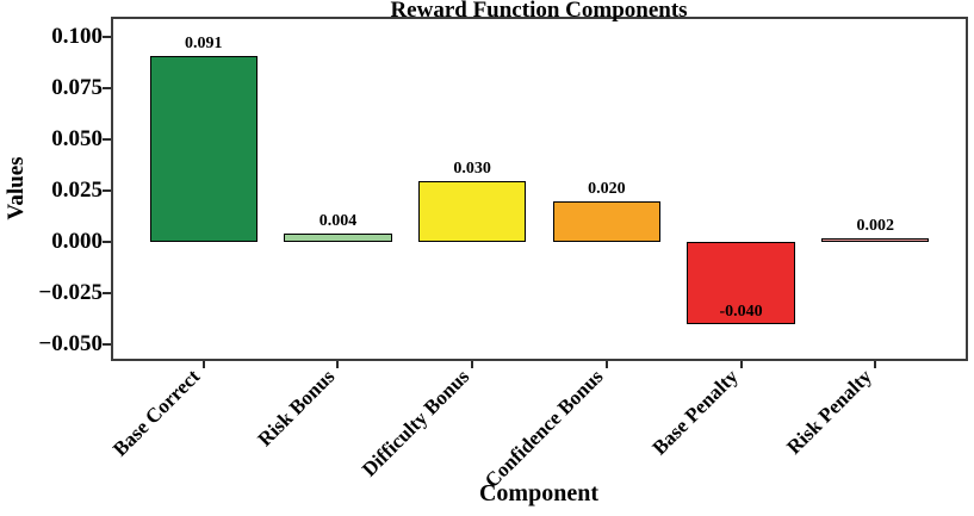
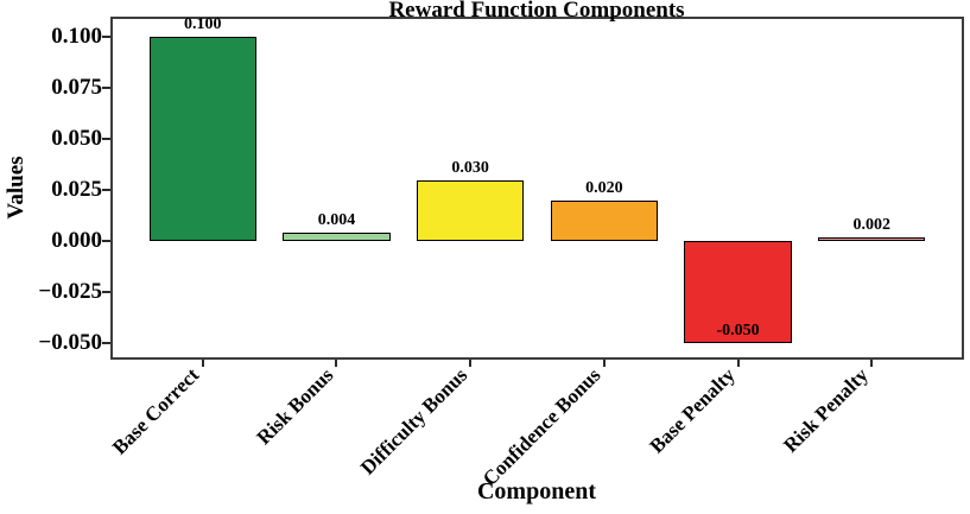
Base Correct: 0.091 -> 0.100
Base Penalty: -0.040 -> -0.050
